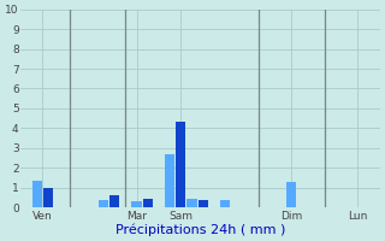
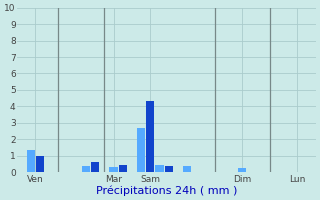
Dim: 1.3 -> 0.3
